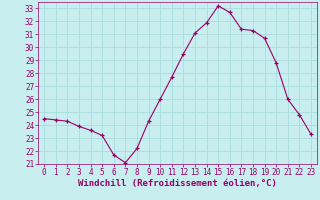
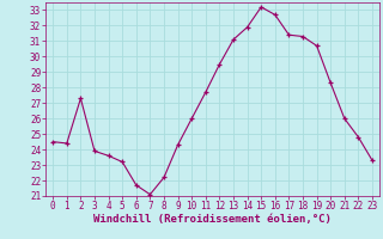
2: 24.3 -> 27.3
20: 28.8 -> 28.3
